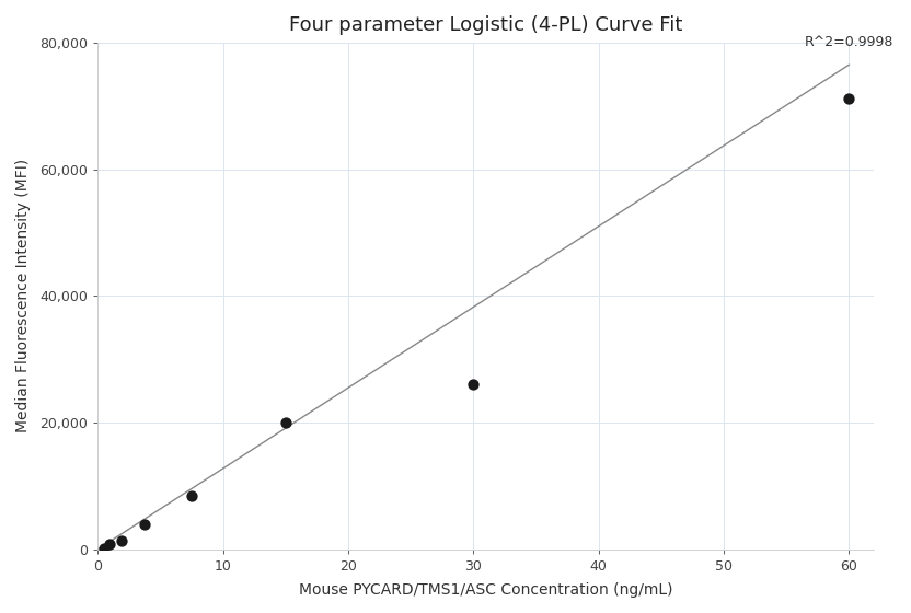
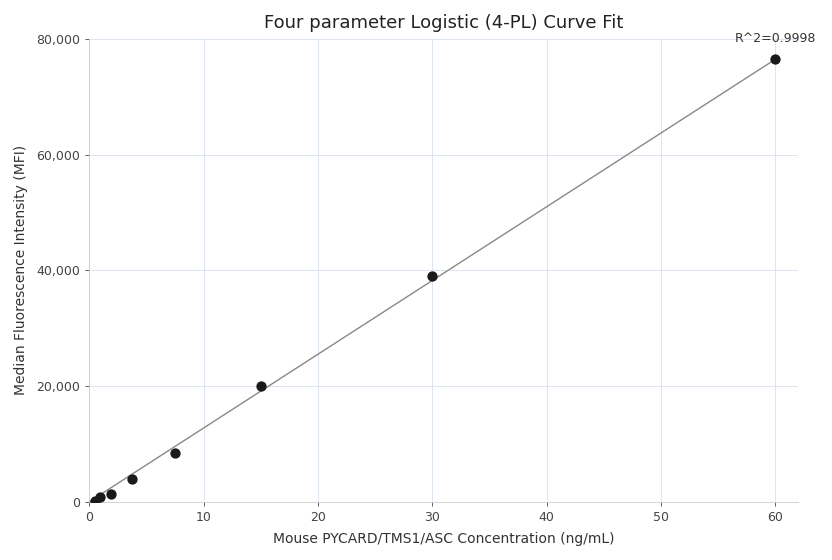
30: 26,000 -> 39,000
60: 71,200 -> 76,500
